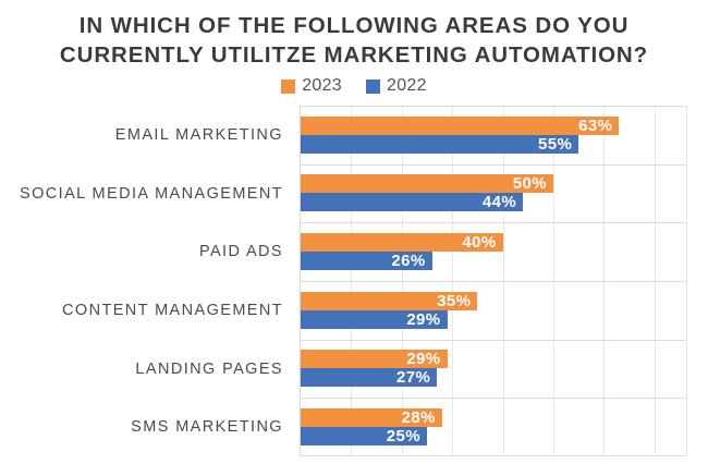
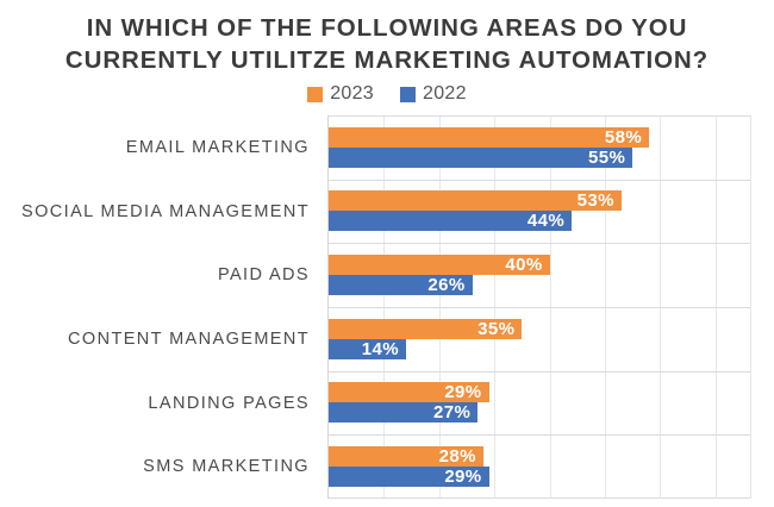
2023/EMAIL MARKETING: 63% -> 58%
2023/SOCIAL MEDIA MANAGEMENT: 50% -> 53%
2022/CONTENT MANAGEMENT: 29% -> 14%
2022/SMS MARKETING: 25% -> 29%
